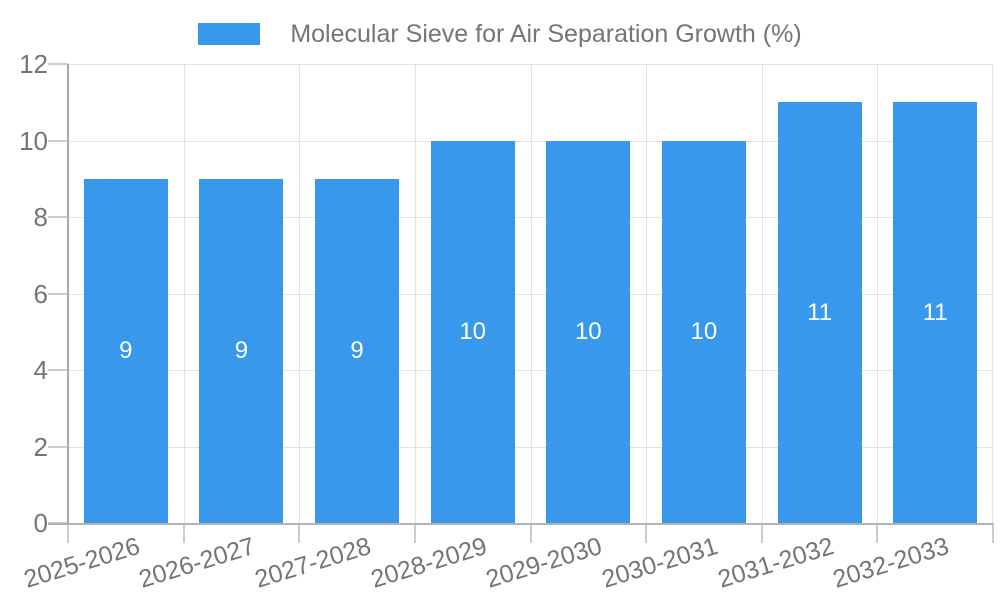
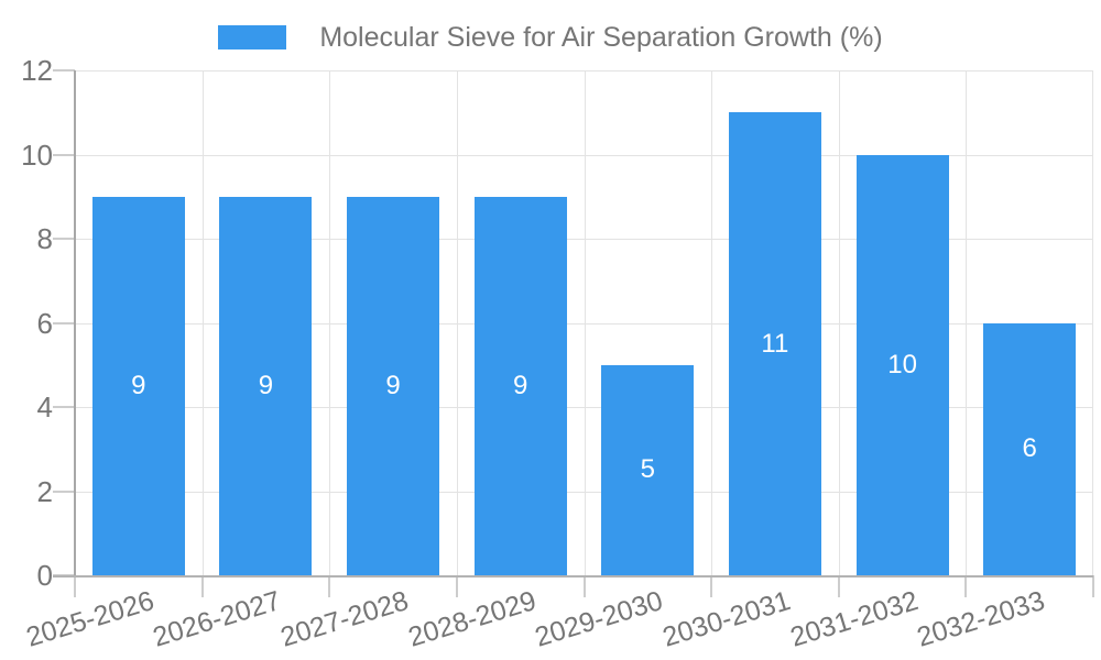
2028-2029: 10 -> 9
2029-2030: 10 -> 5
2030-2031: 10 -> 11
2031-2032: 11 -> 10
2032-2033: 11 -> 6
